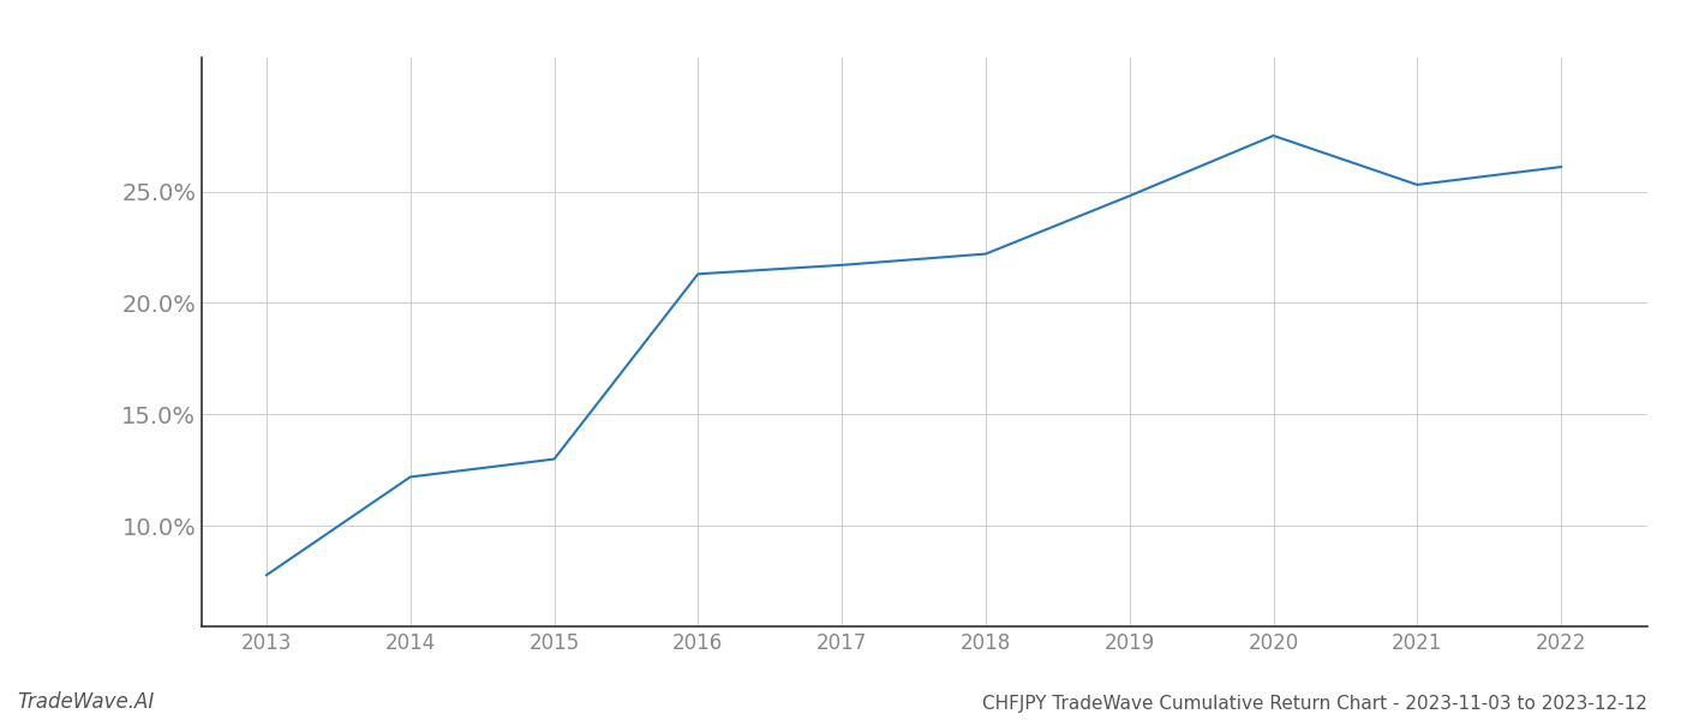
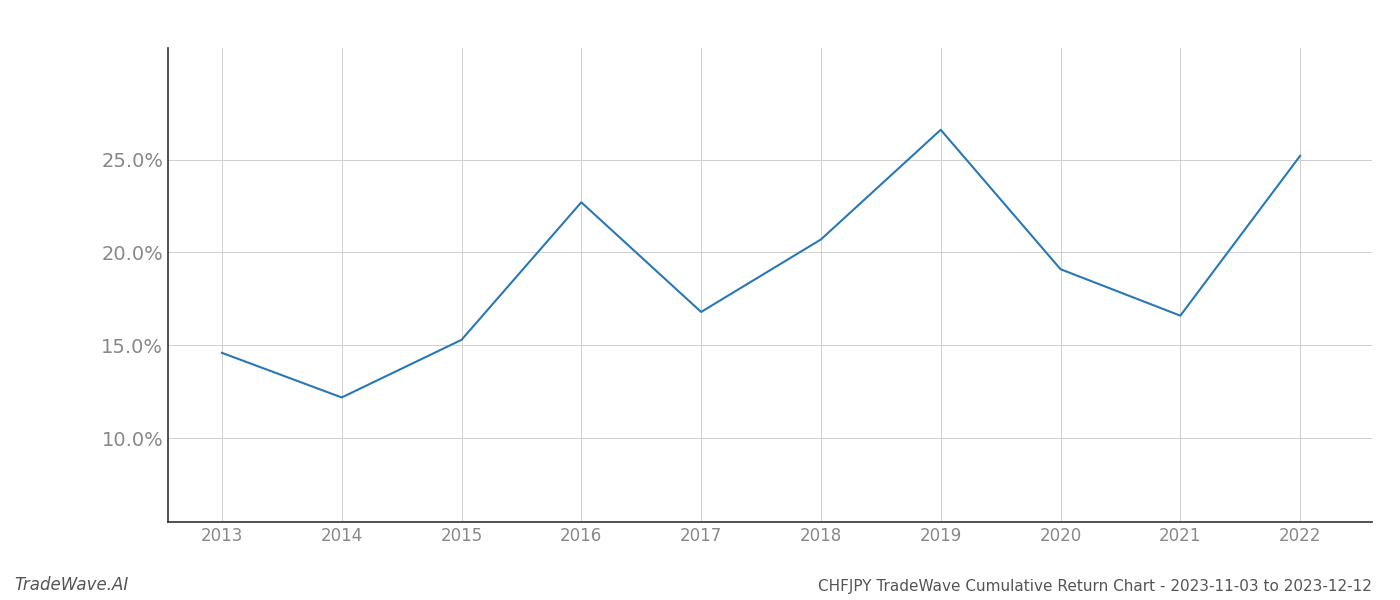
2013: 7.8% -> 14.6%
2015: 13.0% -> 15.3%
2016: 21.3% -> 22.7%
2017: 21.7% -> 16.8%
2018: 22.2% -> 20.7%
2019: 24.8% -> 26.6%
2020: 27.5% -> 19.1%
2021: 25.3% -> 16.6%
2022: 26.1% -> 25.2%
